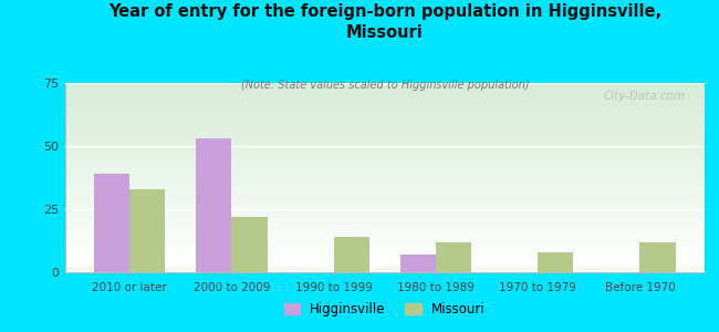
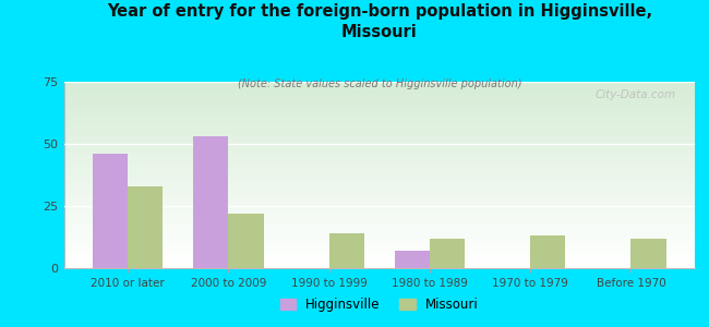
Higginsville/2010 or later: 39 -> 46
Missouri/1970 to 1979: 8 -> 13
